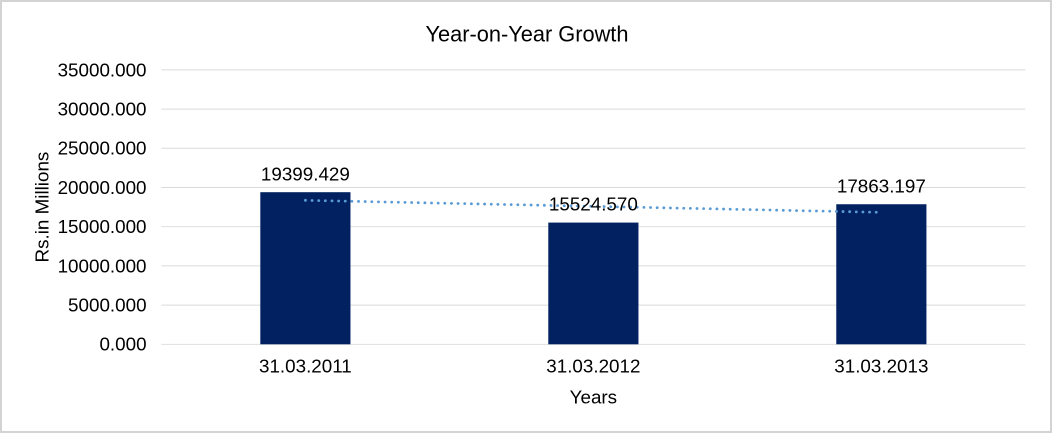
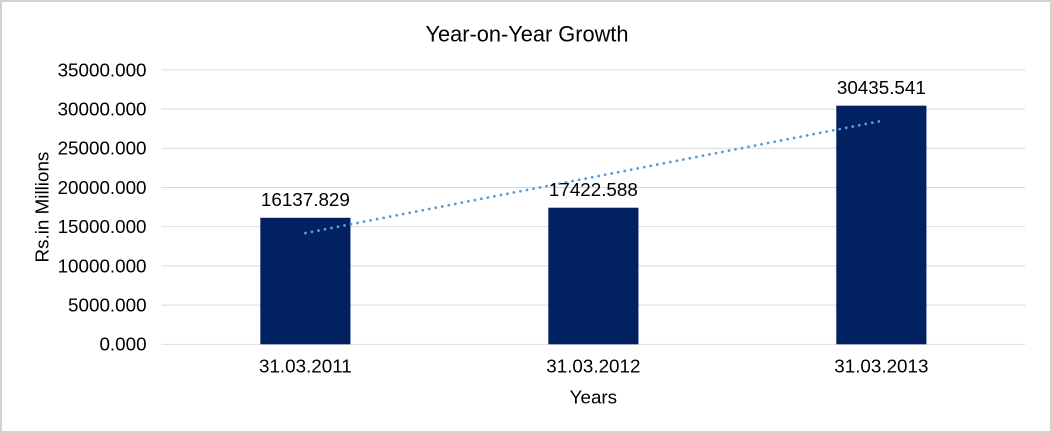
31.03.2011: 19399.429 -> 16137.829
31.03.2012: 15524.570 -> 17422.588
31.03.2013: 17863.197 -> 30435.541
